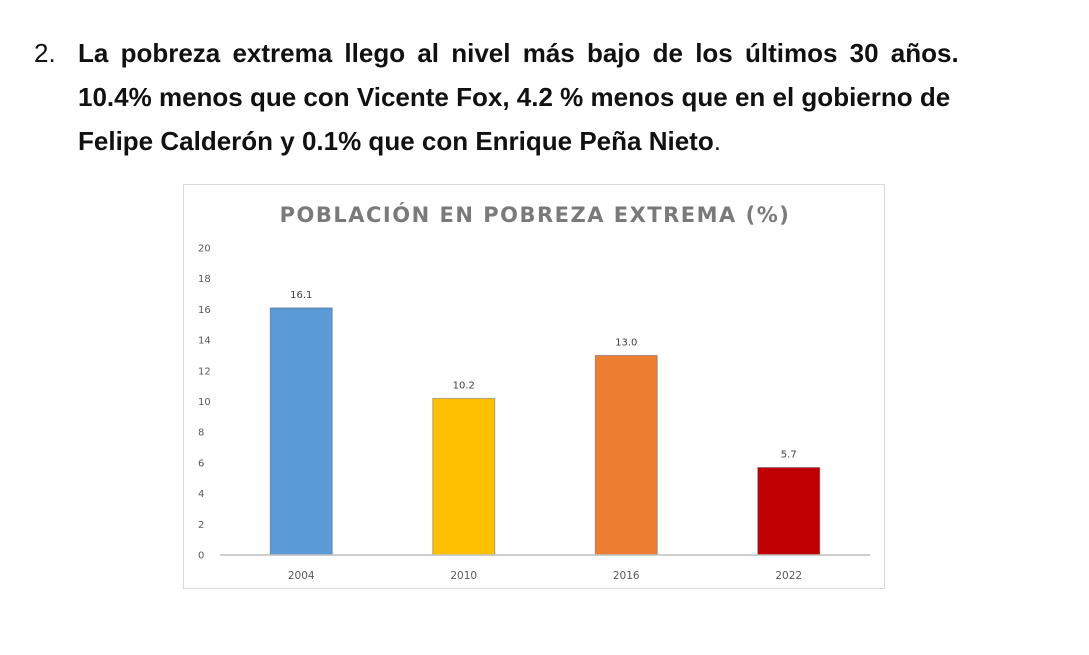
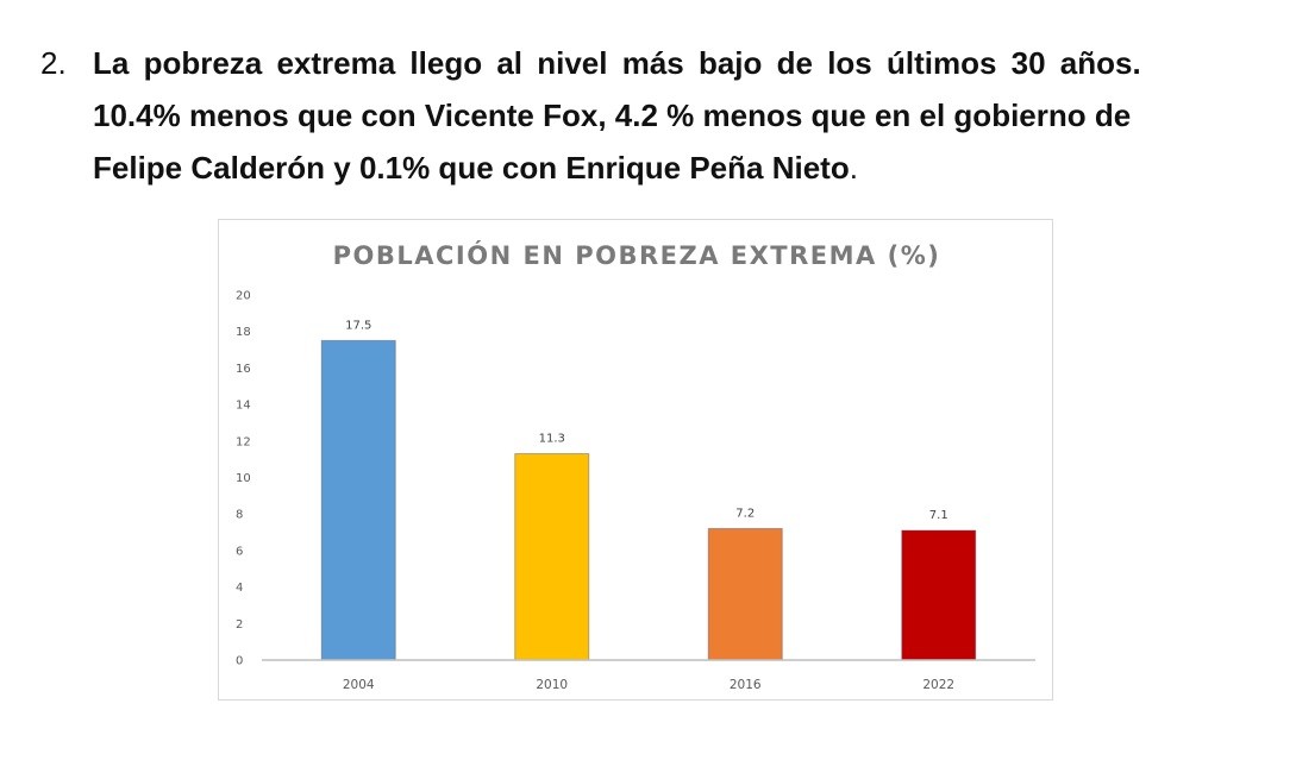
2004: 16.1 -> 17.5
2010: 10.2 -> 11.3
2016: 13.0 -> 7.2
2022: 5.7 -> 7.1
